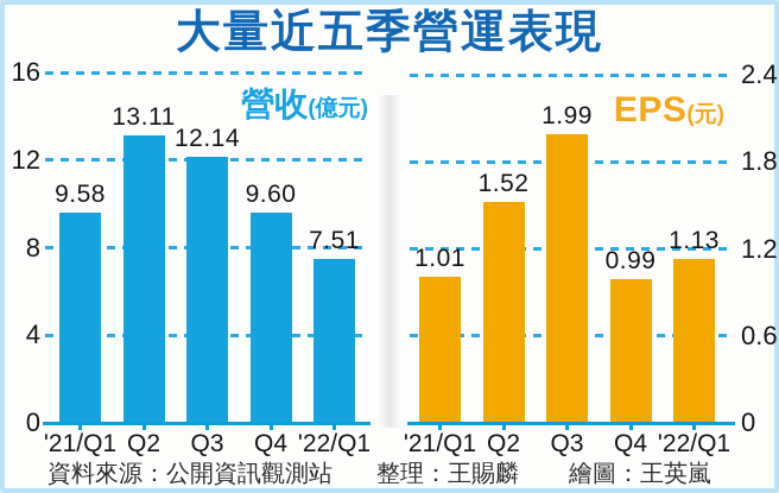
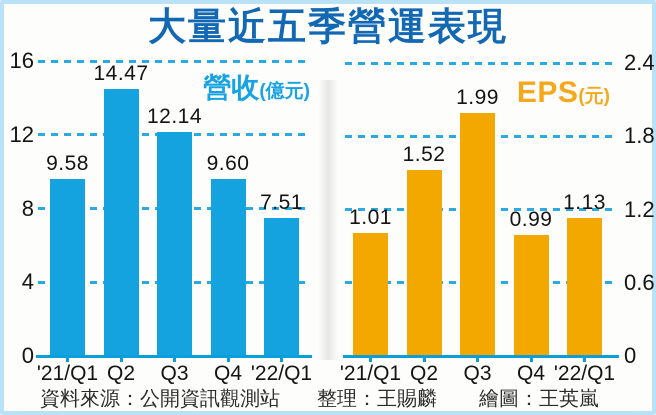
營收/Q2: 13.11 -> 14.47
